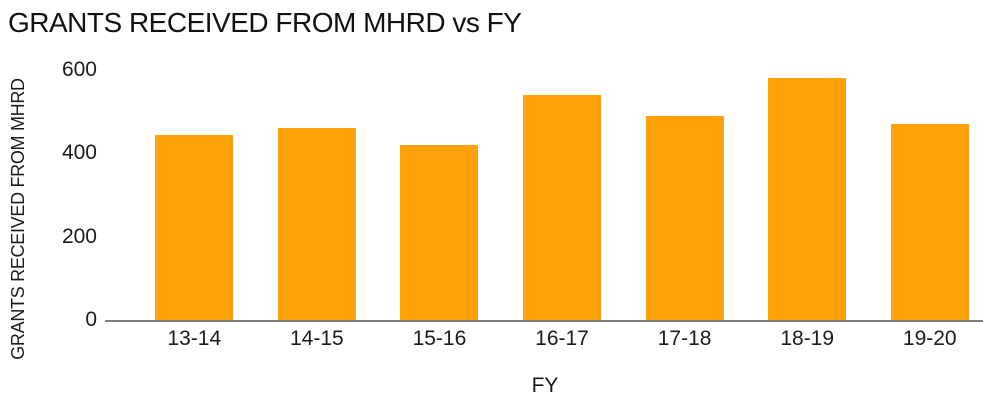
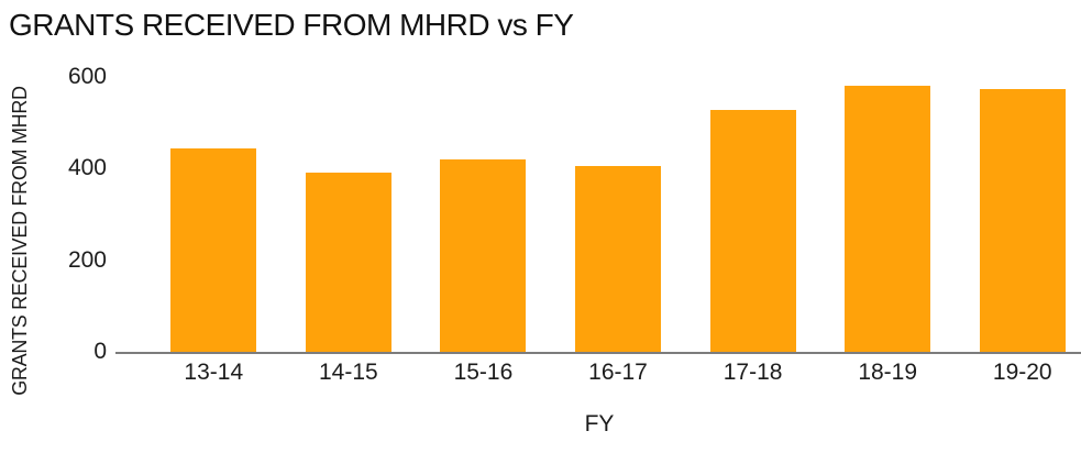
14-15: 460 -> 390
16-17: 540 -> 410
17-18: 490 -> 530
19-20: 470 -> 570
